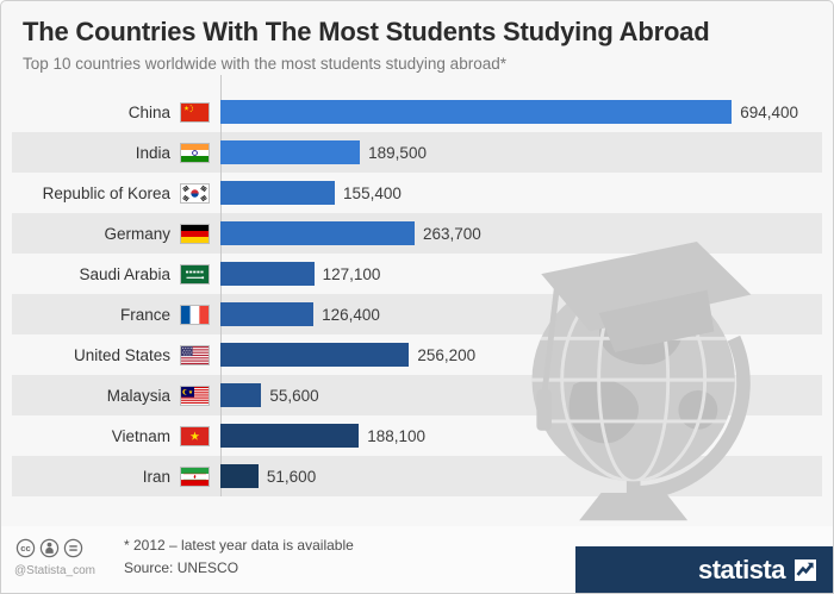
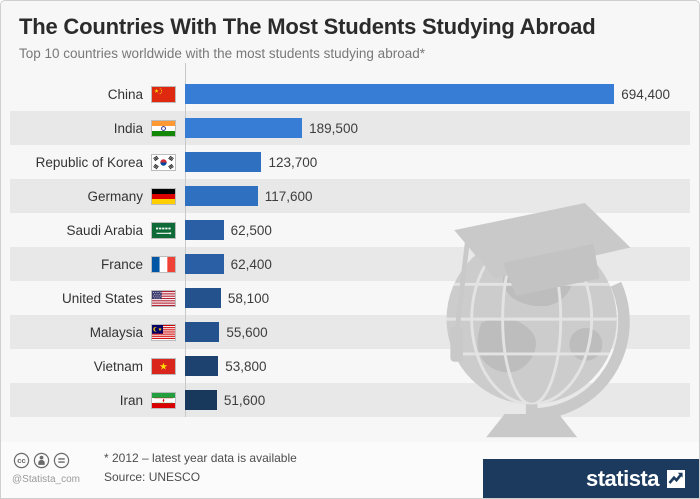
Republic of Korea: 155,400 -> 123,700
Germany: 263,700 -> 117,600
Saudi Arabia: 127,100 -> 62,500
France: 126,400 -> 62,400
United States: 256,200 -> 58,100
Vietnam: 188,100 -> 53,800
